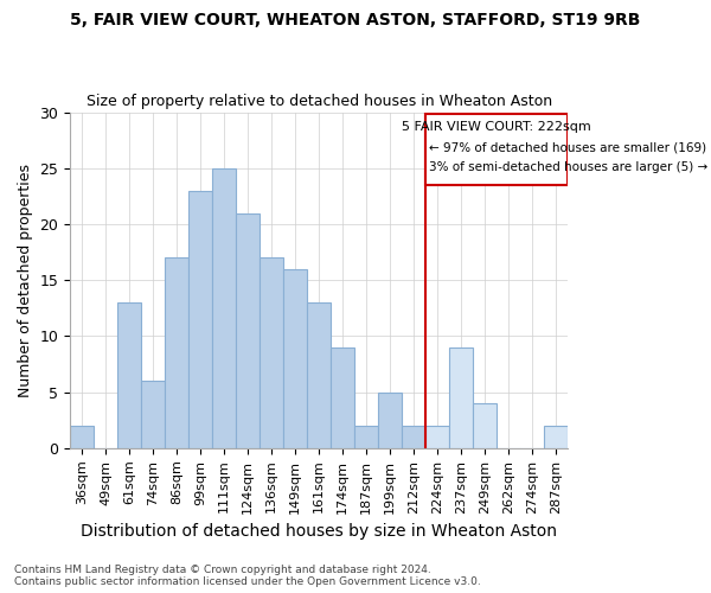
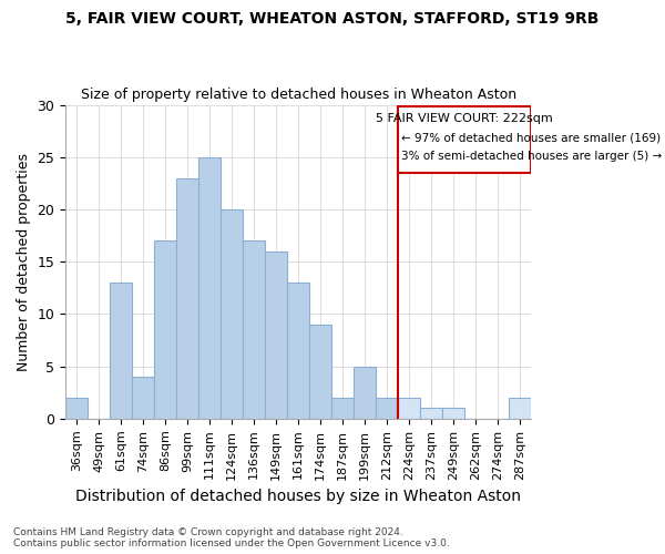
74sqm: 6 -> 4
124sqm: 21 -> 20
237sqm: 9 -> 1
249sqm: 4 -> 1
